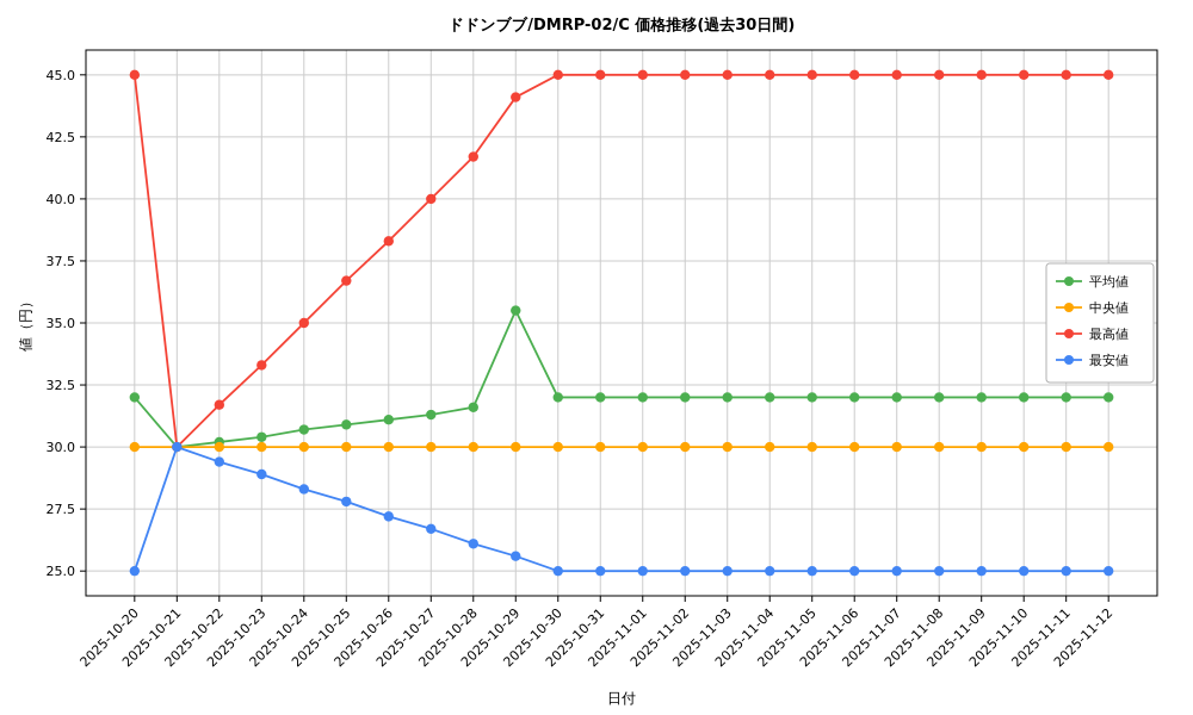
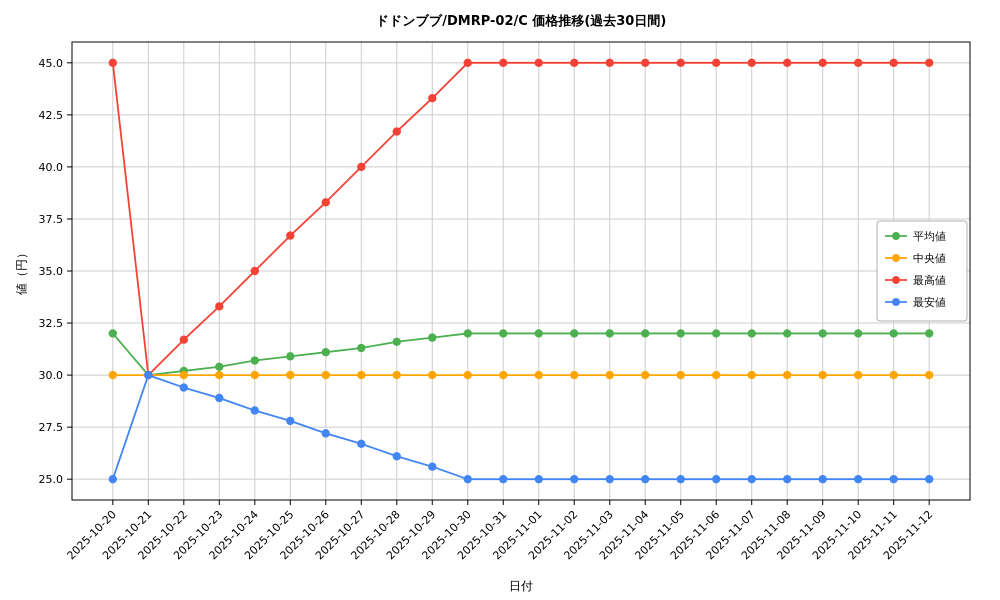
平均値/2025-10-29: 35.5 -> 31.8
最高値/2025-10-29: 44.1 -> 43.3
